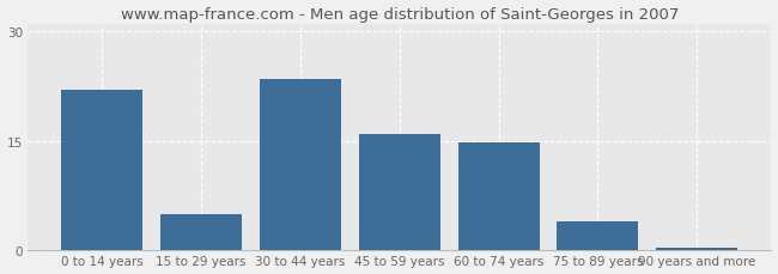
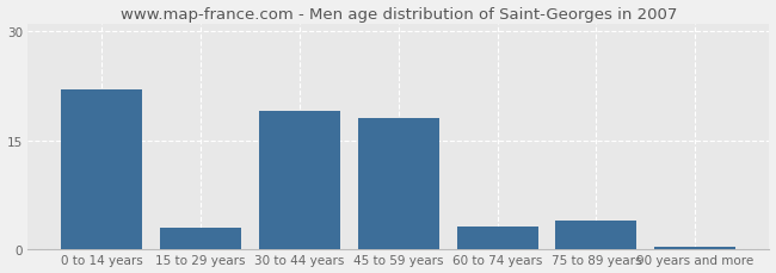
15 to 29 years: 5.0 -> 3.0
30 to 44 years: 23.5 -> 19.0
45 to 59 years: 16.0 -> 18.0
60 to 74 years: 14.8 -> 3.2
